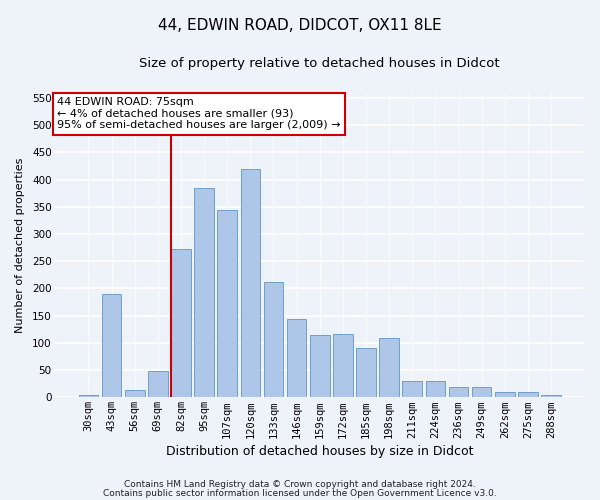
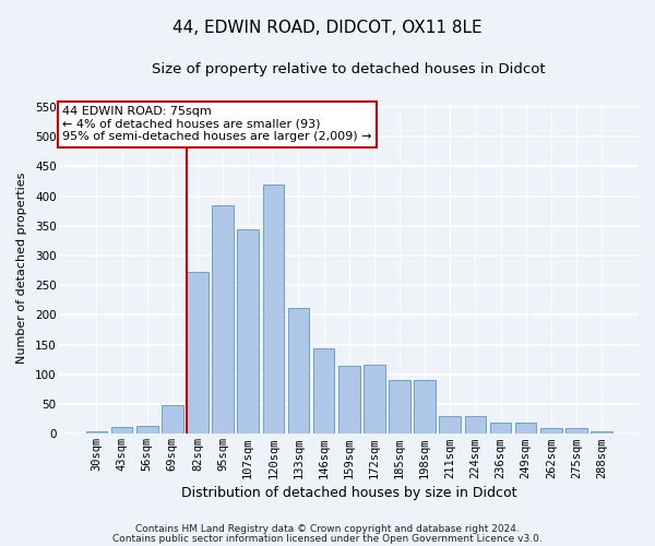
43sqm: 190 -> 11
198sqm: 108 -> 90
